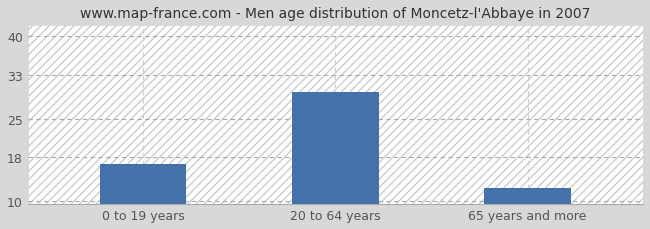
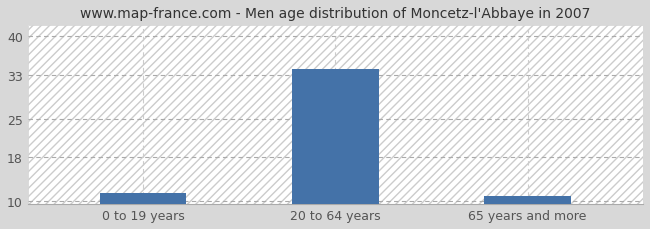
0 to 19 years: 16.8 -> 11.5
20 to 64 years: 29.8 -> 34.0
65 years and more: 12.4 -> 11.0
